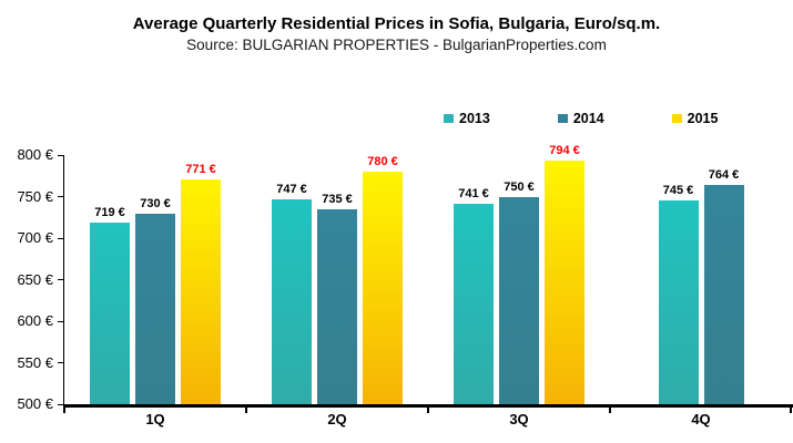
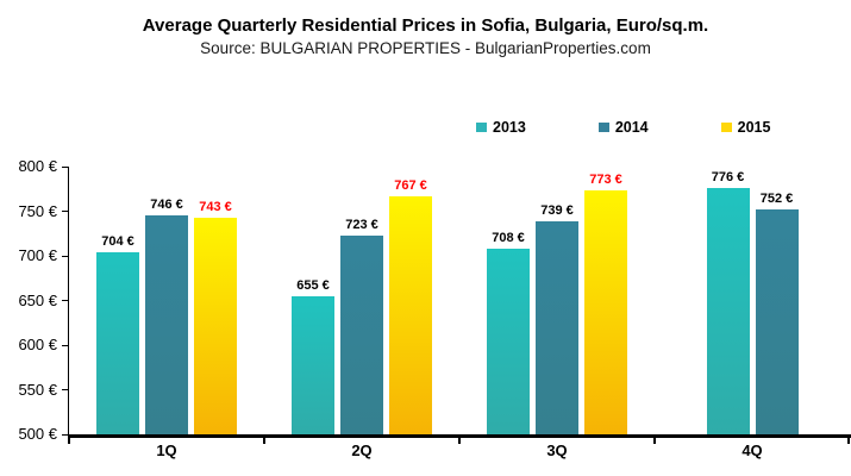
2013/1Q: 719 -> 704
2014/1Q: 730 -> 746
2015/1Q: 771 -> 743
2013/2Q: 747 -> 655
2014/2Q: 735 -> 723
2015/2Q: 780 -> 767
2013/3Q: 741 -> 708
2014/3Q: 750 -> 739
2015/3Q: 794 -> 773
2013/4Q: 745 -> 776
2014/4Q: 764 -> 752
